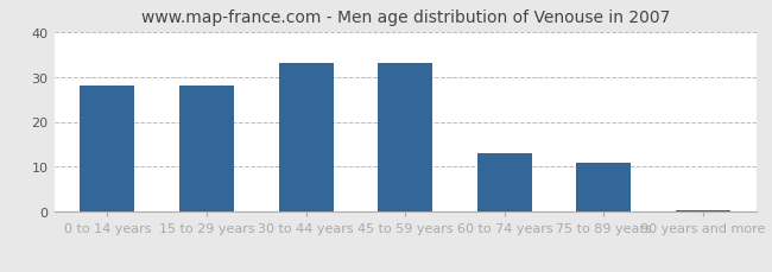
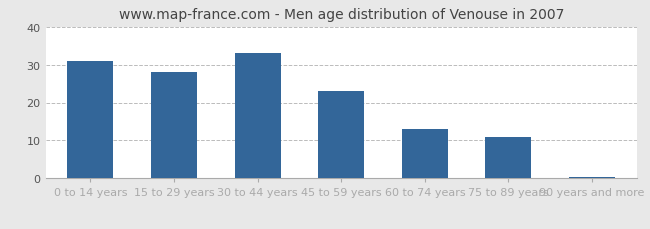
0 to 14 years: 28.0 -> 31.0
45 to 59 years: 33.0 -> 23.0
